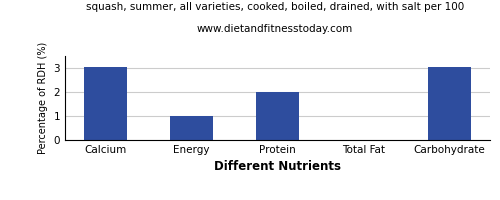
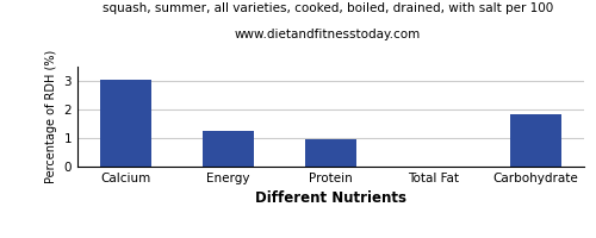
Energy: 1.01 -> 1.25
Protein: 2.02 -> 0.95
Carbohydrate: 3.03 -> 1.85
